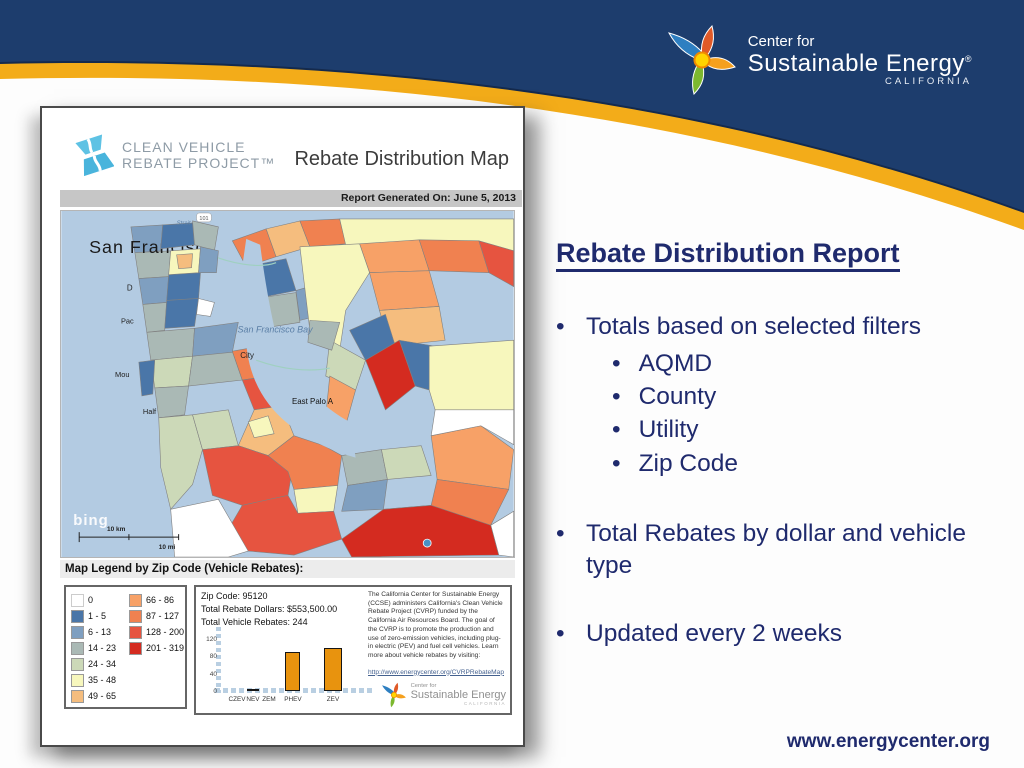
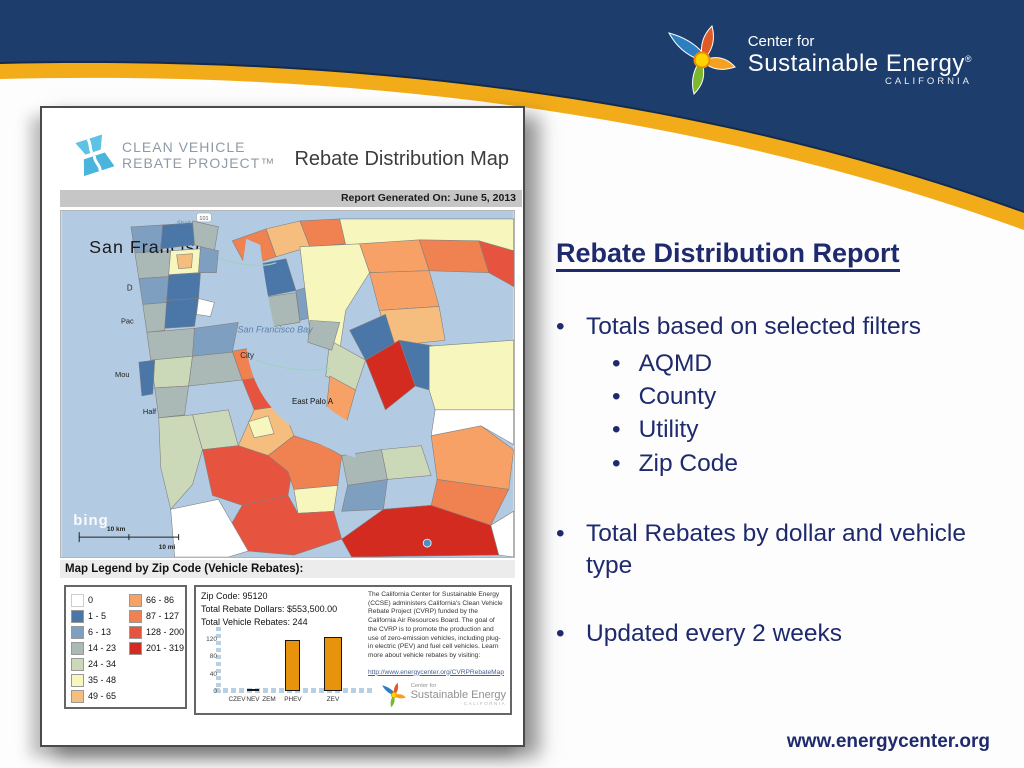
PHEV: 90 -> 120
ZEV: 100 -> 120
